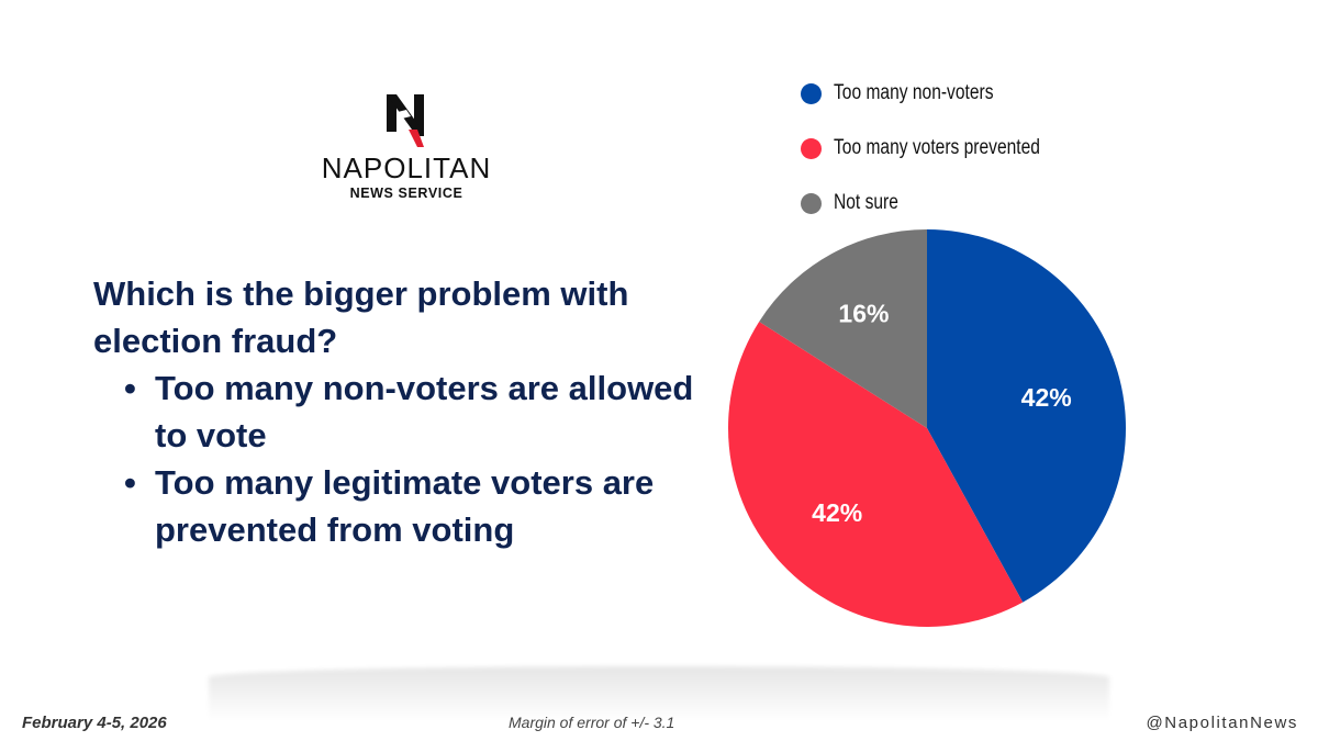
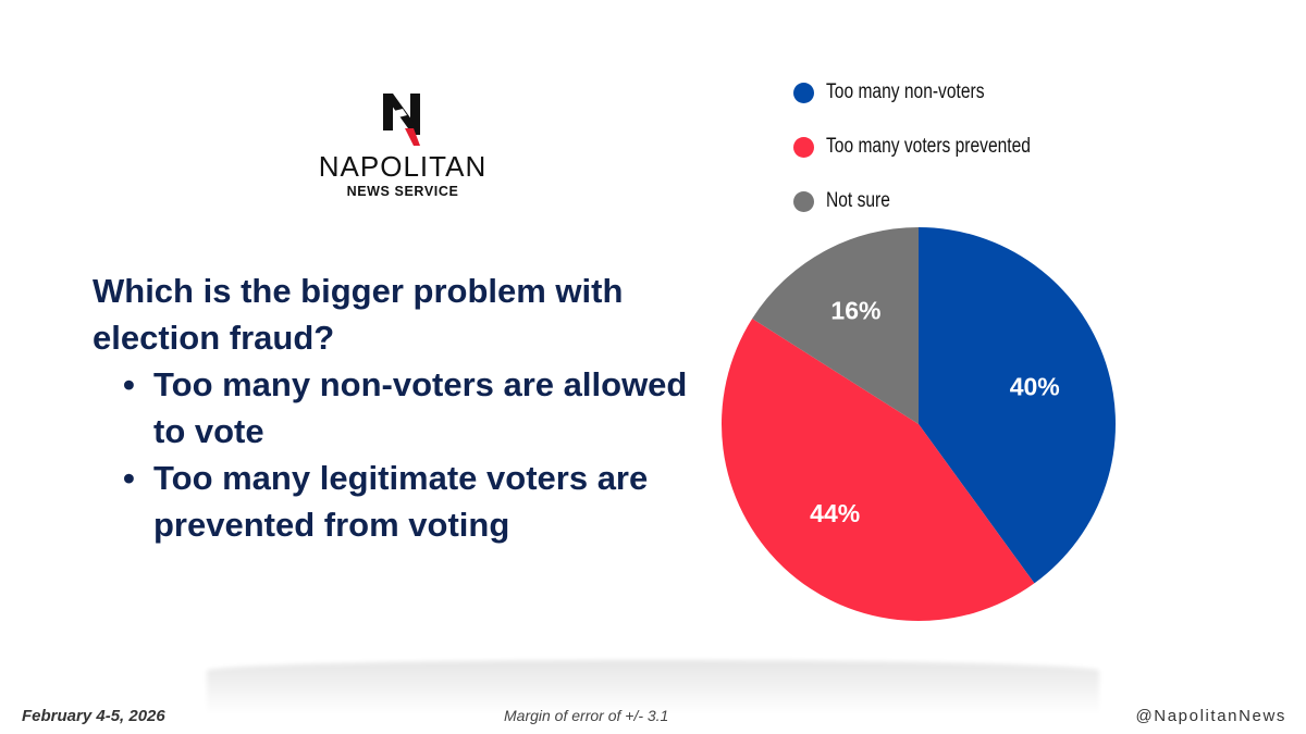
Too many non-voters: 42% -> 40%
Too many voters prevented: 42% -> 44%
